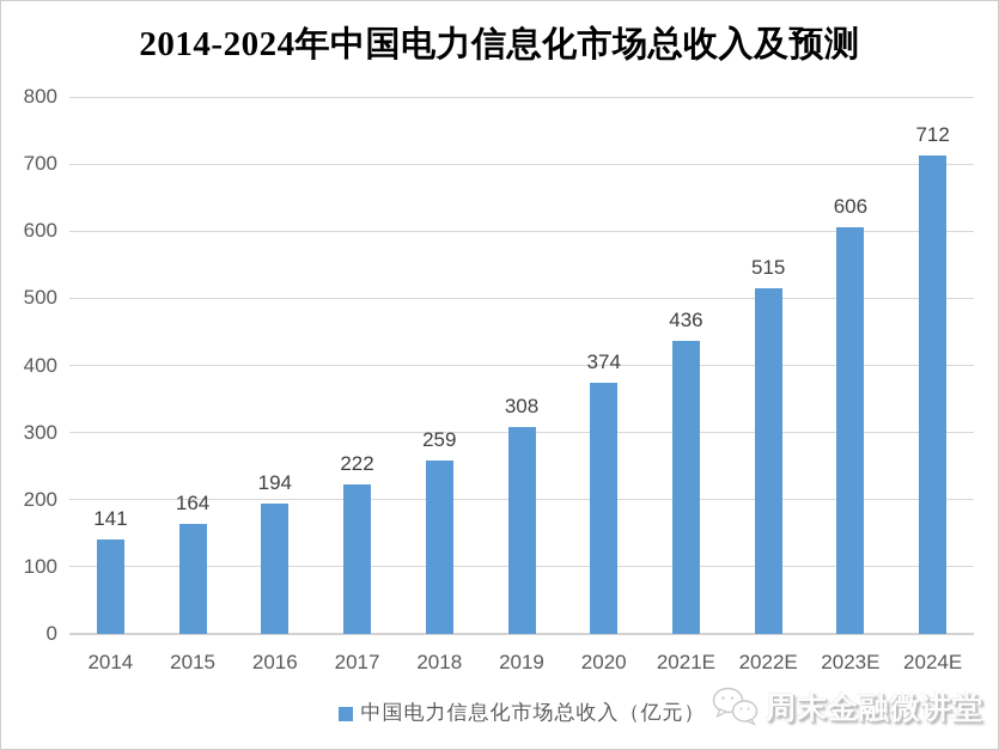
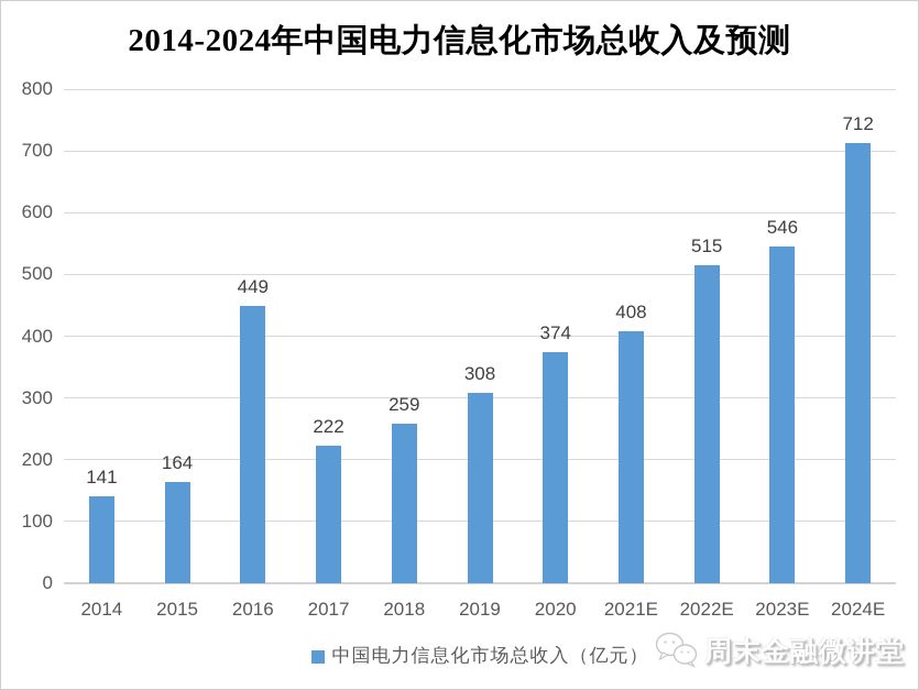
2016: 194 -> 449
2021E: 436 -> 408
2023E: 606 -> 546
